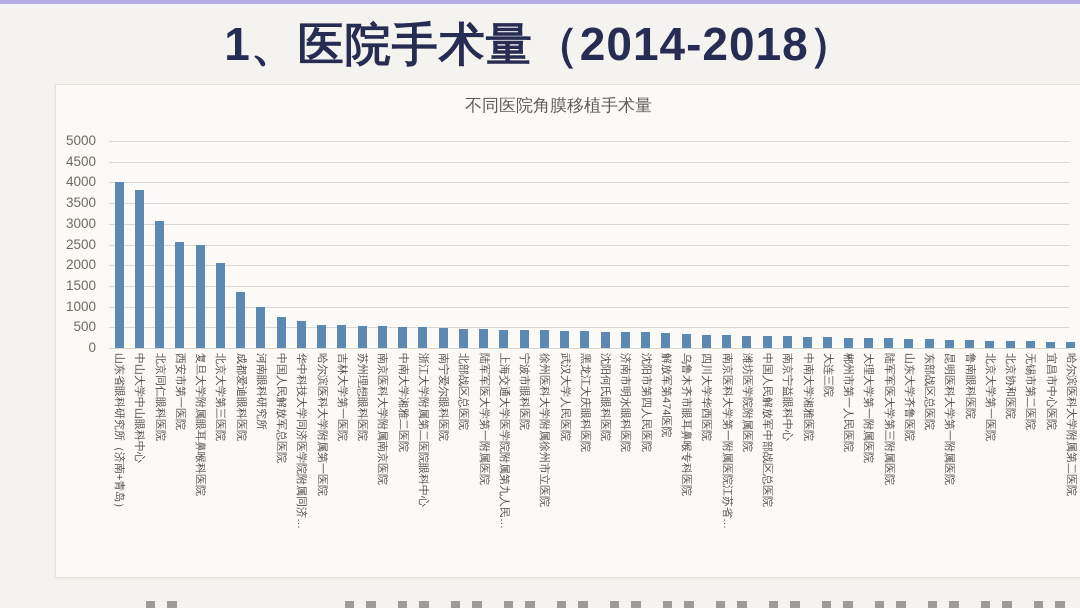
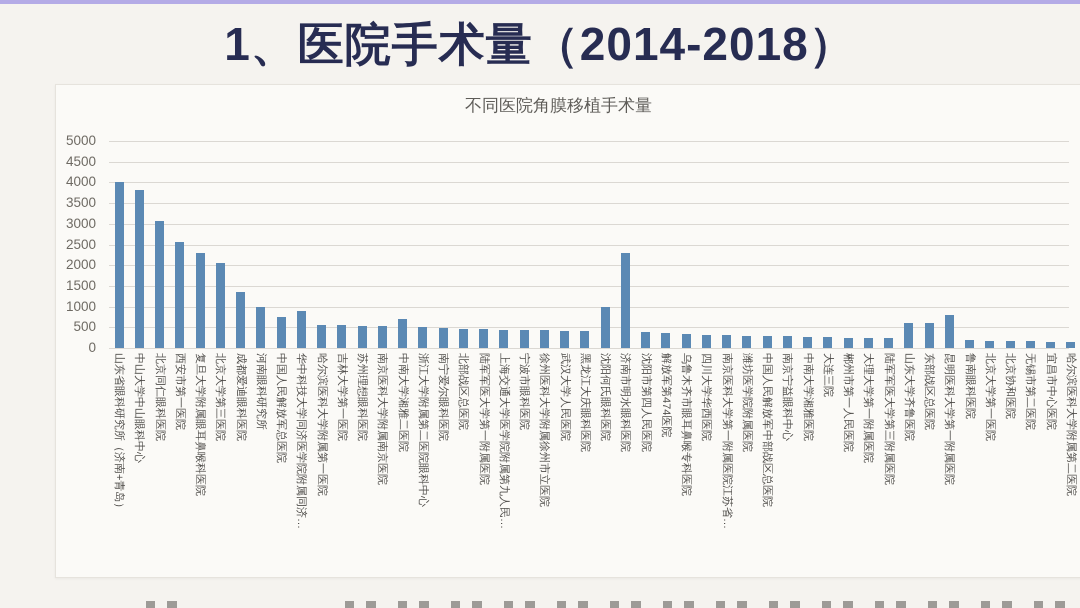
复旦大学附属眼耳鼻喉科医院: 2500 -> 2300
华中科技大学同济医学院附属同济…: 700 -> 900
中南大学湘雅二医院: 500 -> 700
沈阳何氏眼科医院: 400 -> 1000
济南市明水眼科医院: 400 -> 2300
山东大学齐鲁医院: 200 -> 600
东部战区总医院: 200 -> 600
昆明医科大学第一附属医院: 200 -> 800
